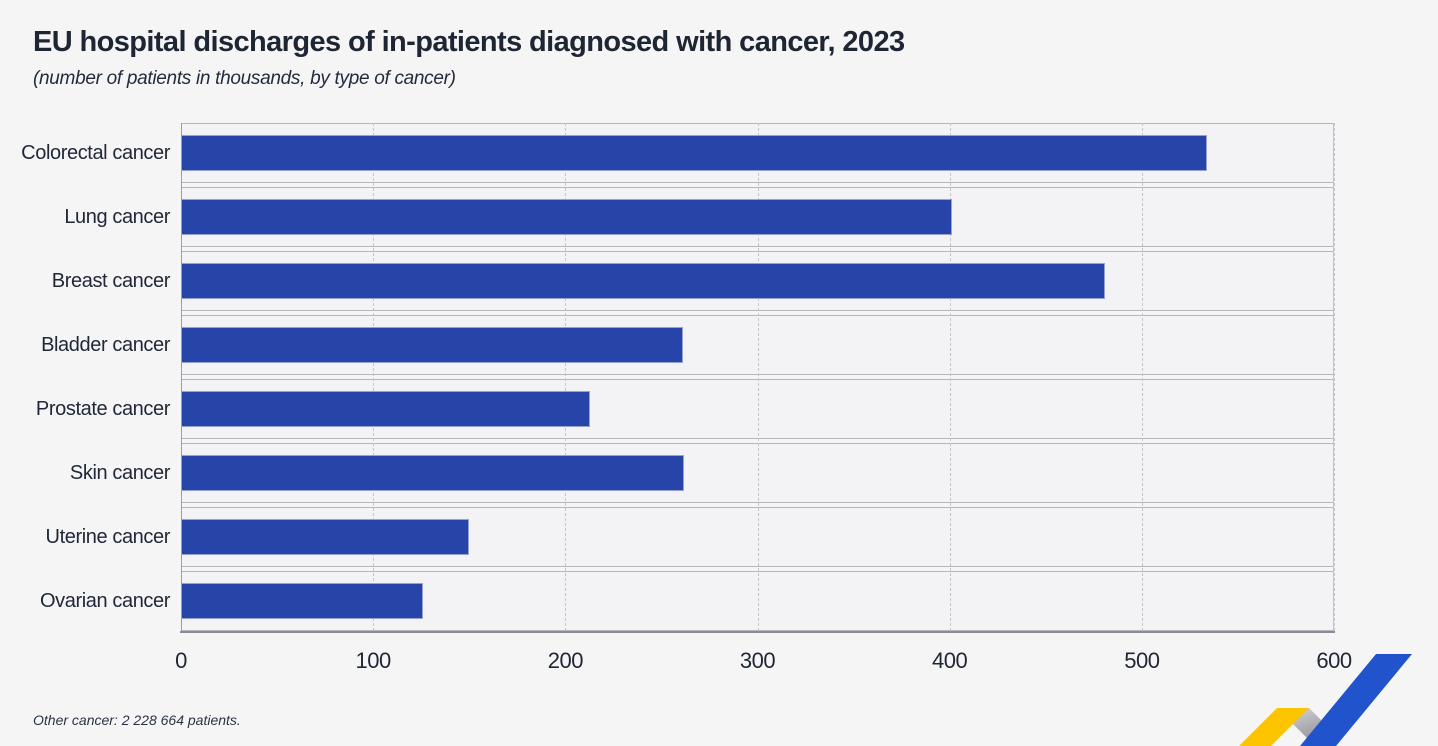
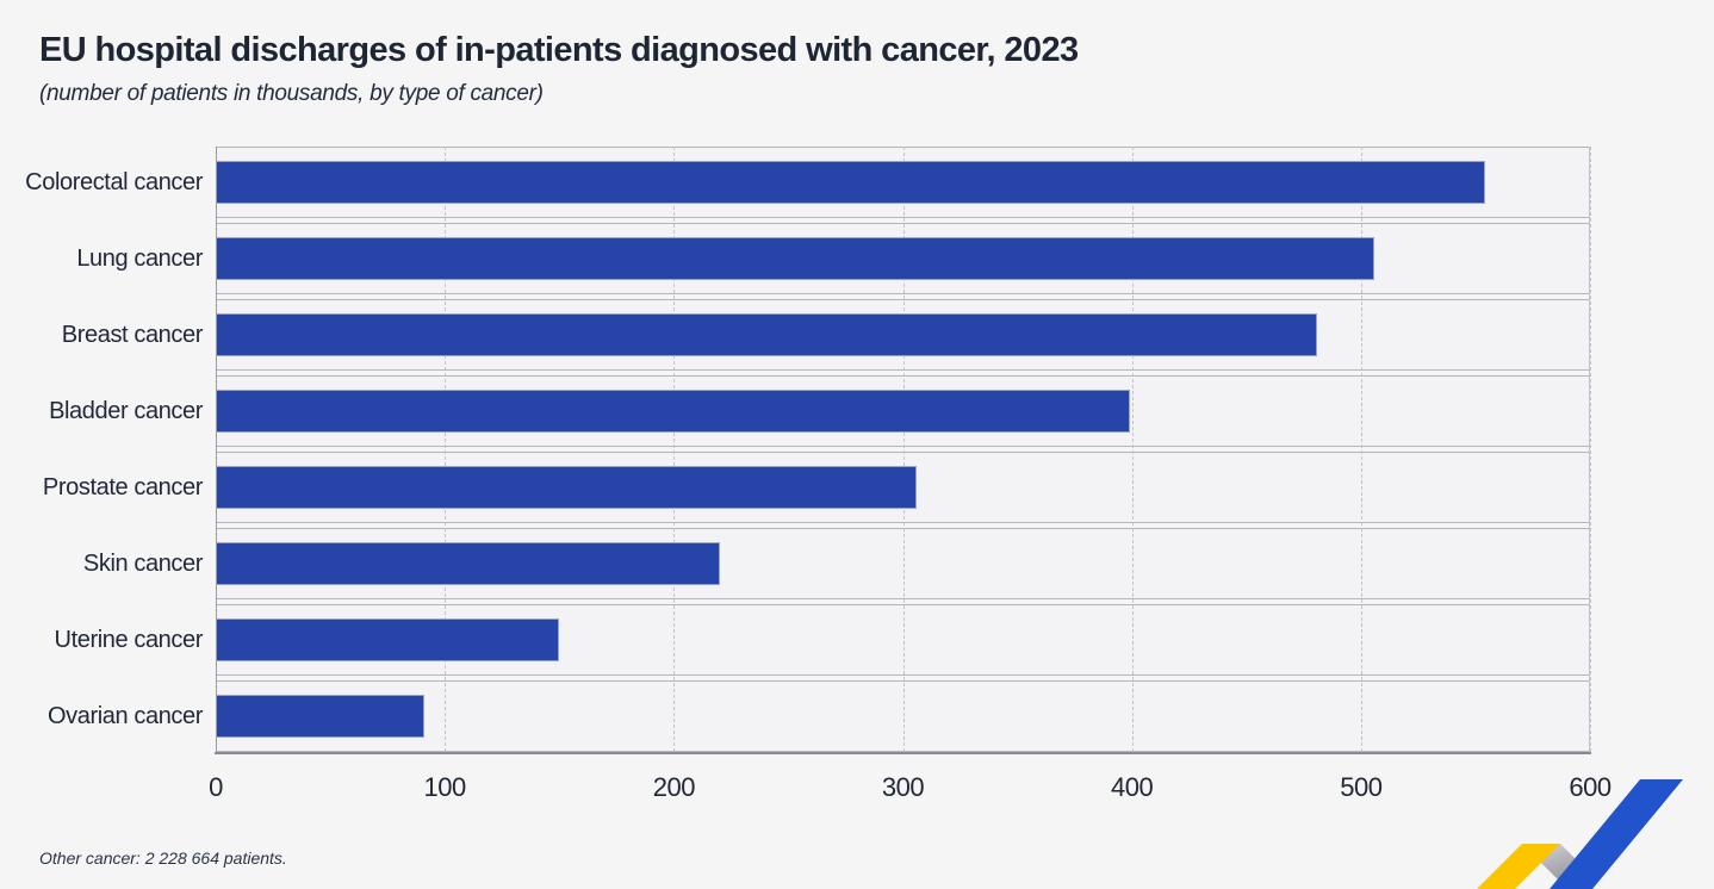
Colorectal cancer: 534 -> 554
Lung cancer: 401 -> 506
Bladder cancer: 261 -> 399
Prostate cancer: 213 -> 306
Skin cancer: 262 -> 220
Ovarian cancer: 126 -> 91
